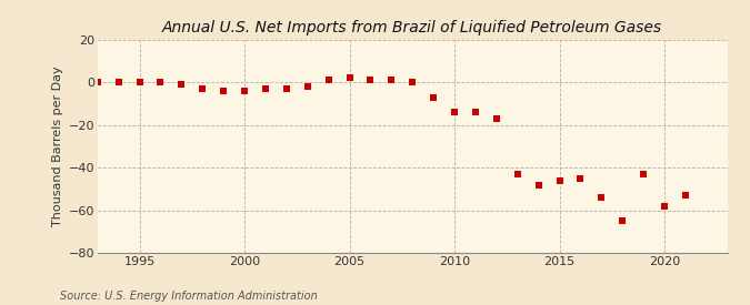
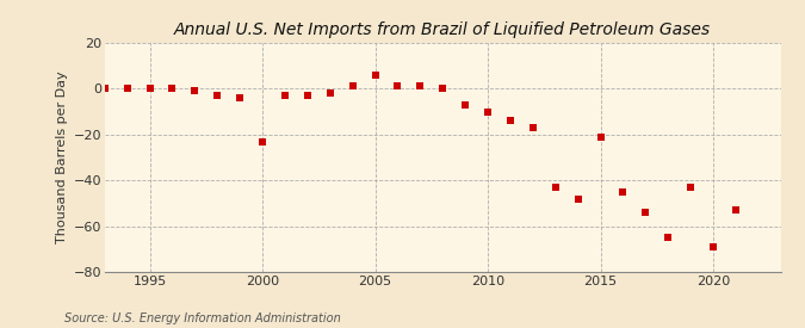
2000: -4 -> -23
2005: 2 -> 6
2010: -14 -> -10
2015: -46 -> -21
2020: -58 -> -69
